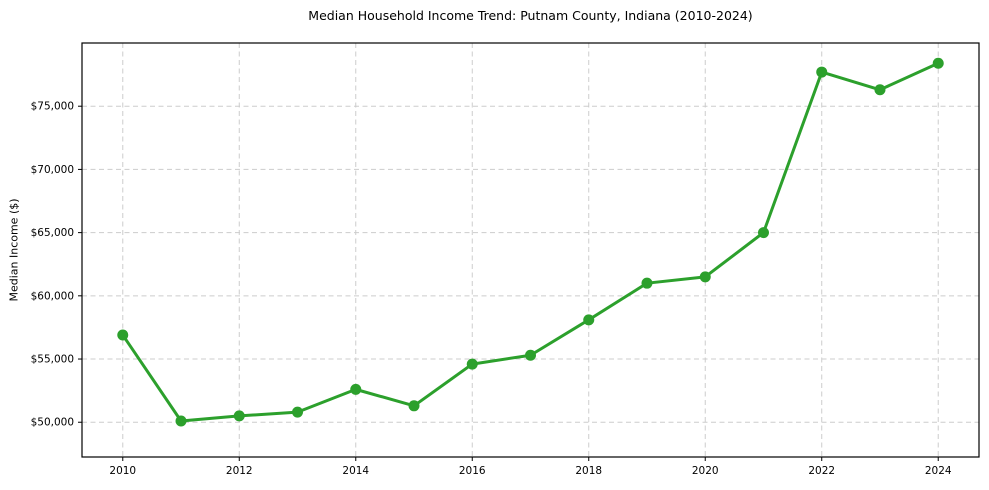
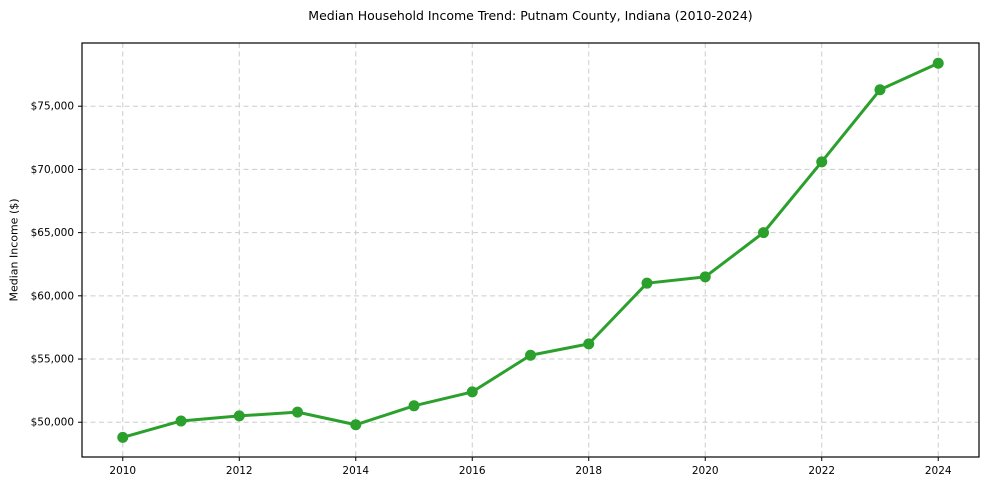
2010: $56900 -> $48800
2014: $52600 -> $49800
2016: $54600 -> $52400
2018: $58100 -> $56200
2022: $77700 -> $70600
